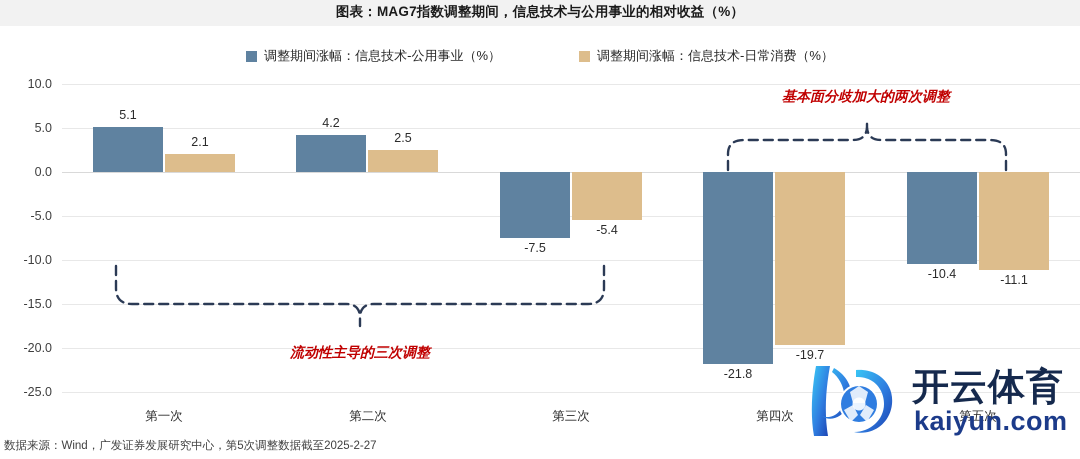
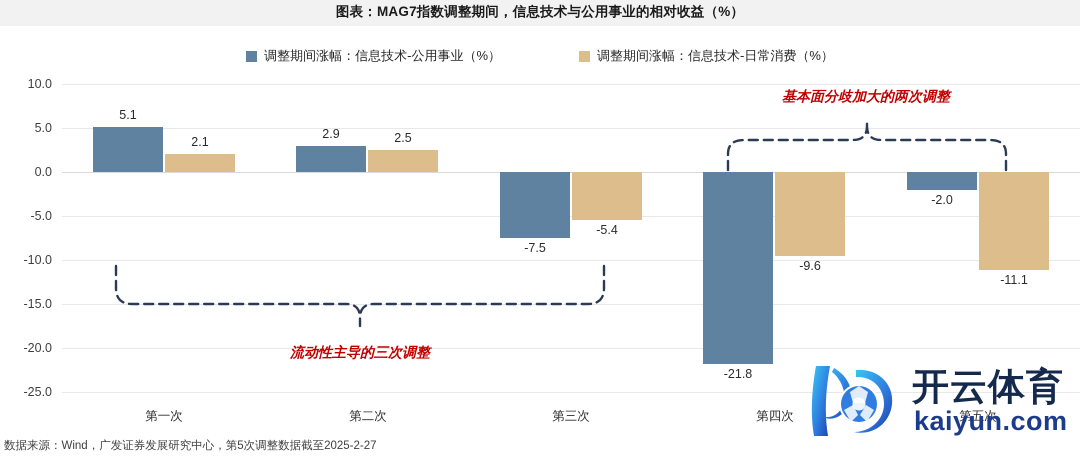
调整期间涨幅：信息技术-公用事业（%）/第二次: 4.2 -> 2.9
调整期间涨幅：信息技术-日常消费（%）/第四次: -19.7 -> -9.6
调整期间涨幅：信息技术-公用事业（%）/第五次: -10.4 -> -2.0
